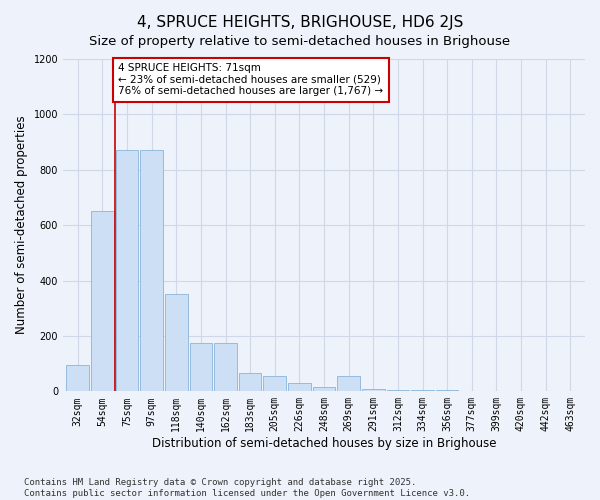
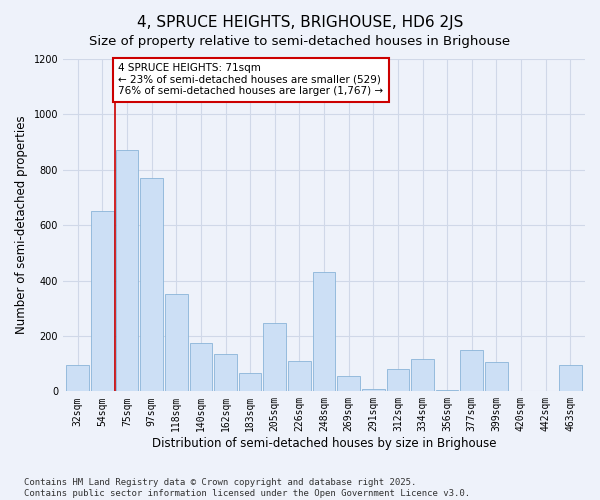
97sqm: 870 -> 770
162sqm: 175 -> 135
205sqm: 55 -> 245
226sqm: 30 -> 110
248sqm: 15 -> 430
312sqm: 5 -> 80
334sqm: 5 -> 115
377sqm: 3 -> 150
399sqm: 2 -> 105
463sqm: 2 -> 95
